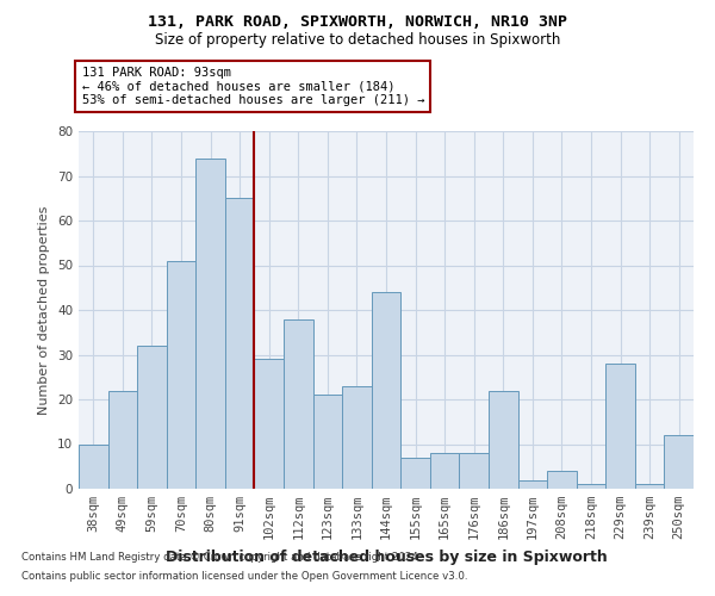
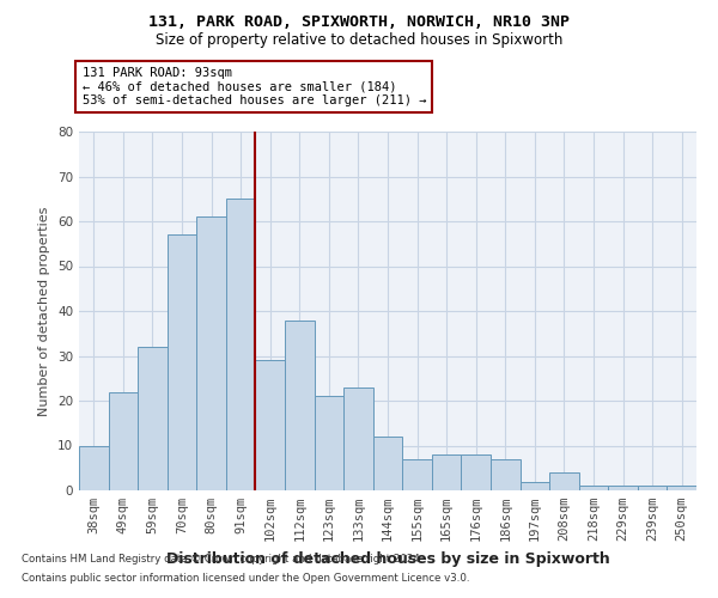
70sqm: 51 -> 57
80sqm: 74 -> 61
144sqm: 44 -> 12
186sqm: 22 -> 7
229sqm: 28 -> 1
250sqm: 12 -> 1
